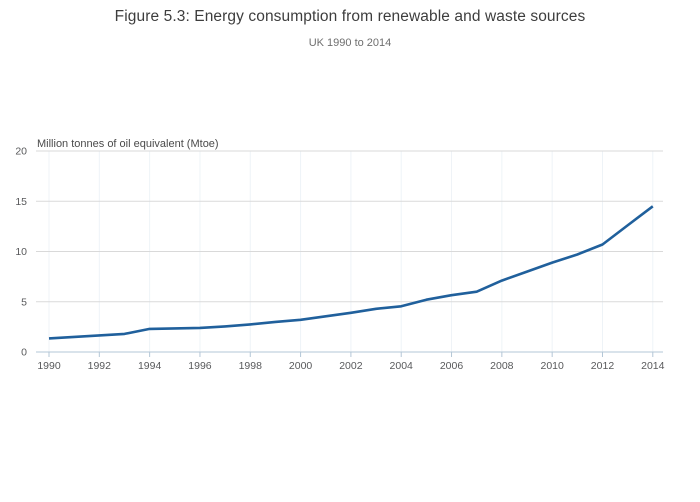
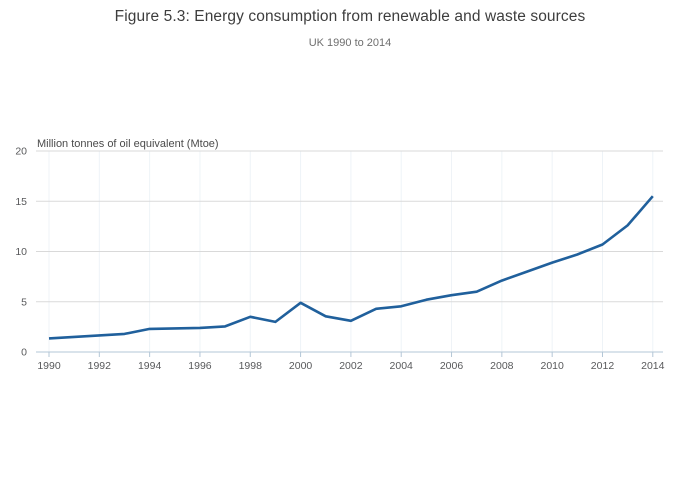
1998: 2.8 -> 3.5
2000: 3.2 -> 4.9
2002: 3.9 -> 3.1
2014: 14.5 -> 15.5
